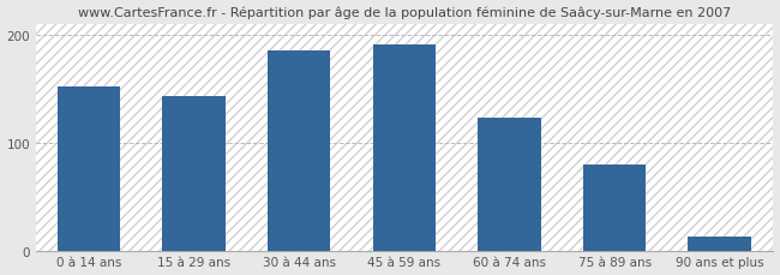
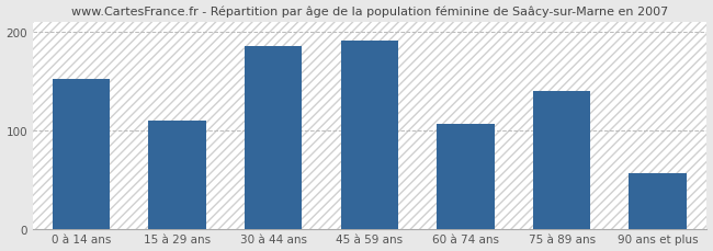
15 à 29 ans: 143 -> 110
60 à 74 ans: 123 -> 106
75 à 89 ans: 80 -> 140
90 ans et plus: 13 -> 56
